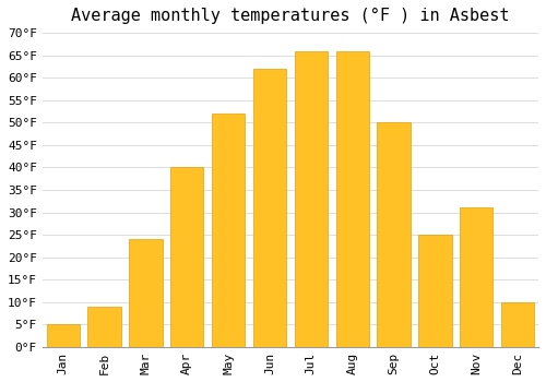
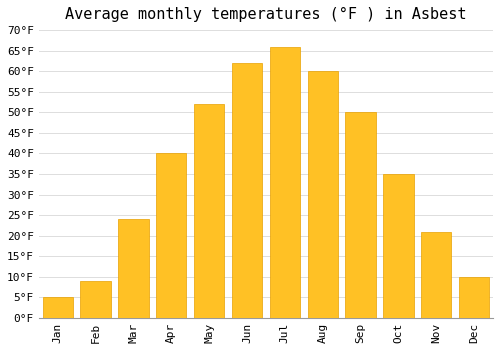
Aug: 66°F -> 60°F
Oct: 25°F -> 35°F
Nov: 31°F -> 21°F
